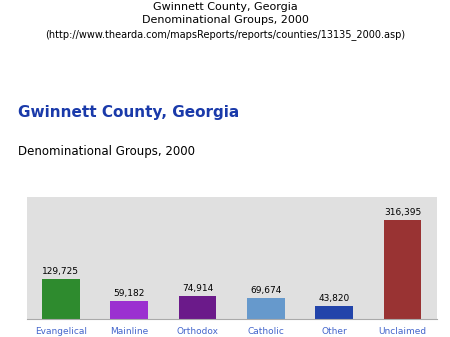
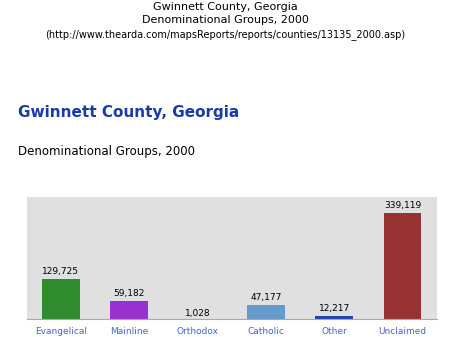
Orthodox: 74,914 -> 1,028
Catholic: 69,674 -> 47,177
Other: 43,820 -> 12,217
Unclaimed: 316,395 -> 339,119
